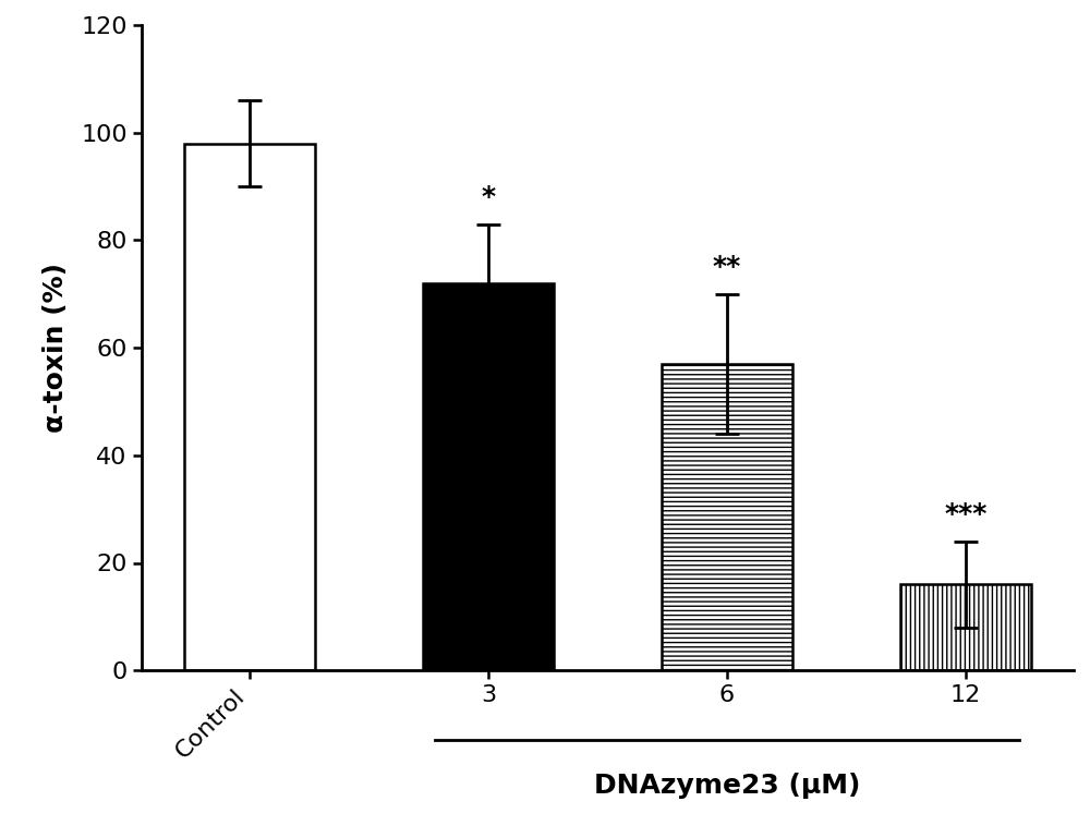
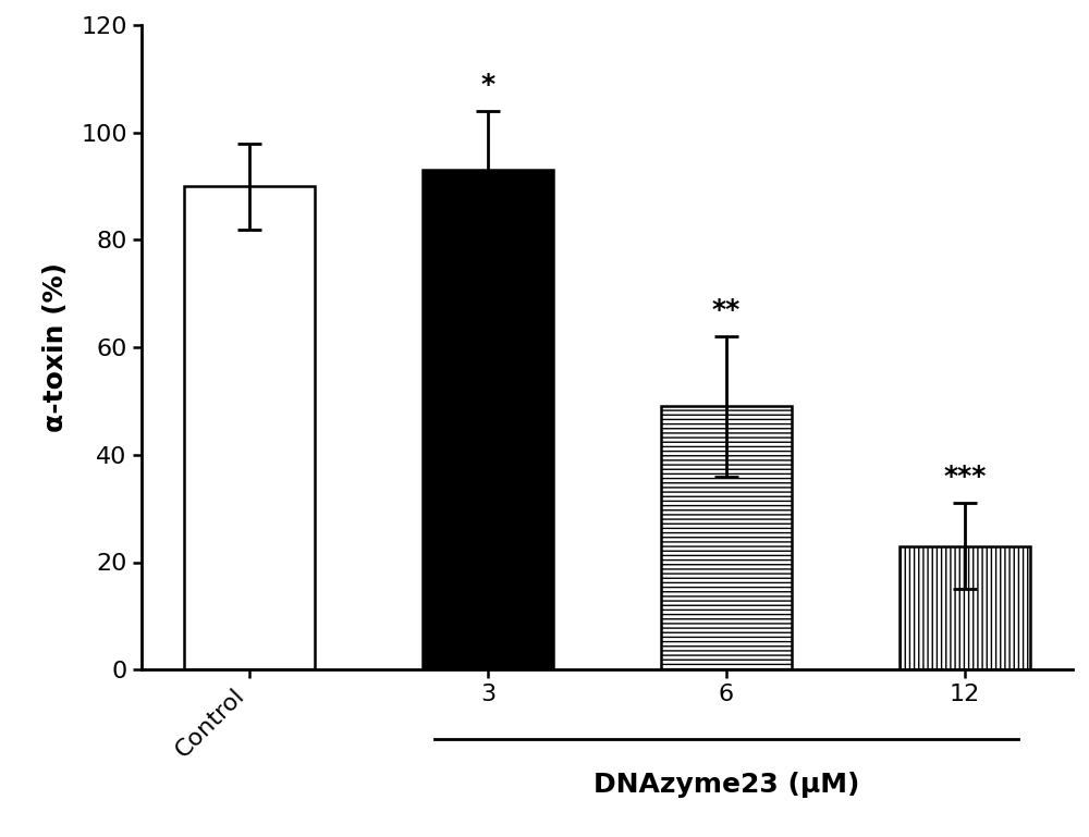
Control: 98 -> 90
3: 72 -> 93
6: 57 -> 49
12: 16 -> 23
